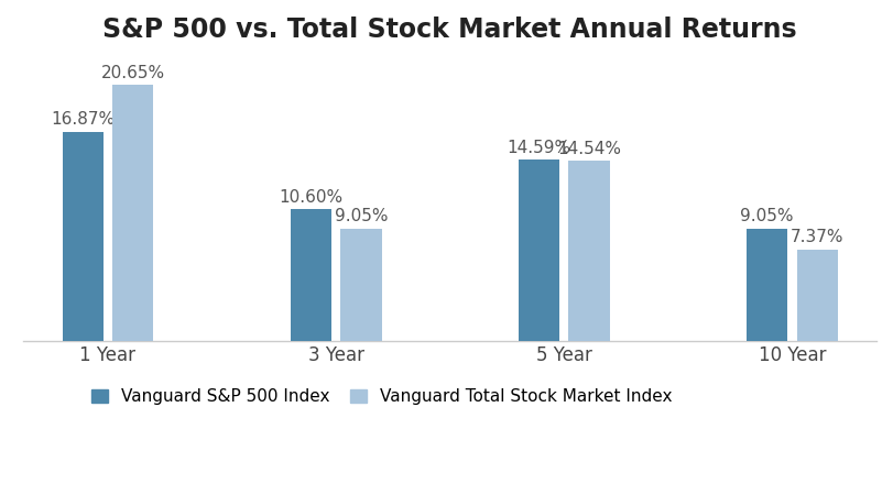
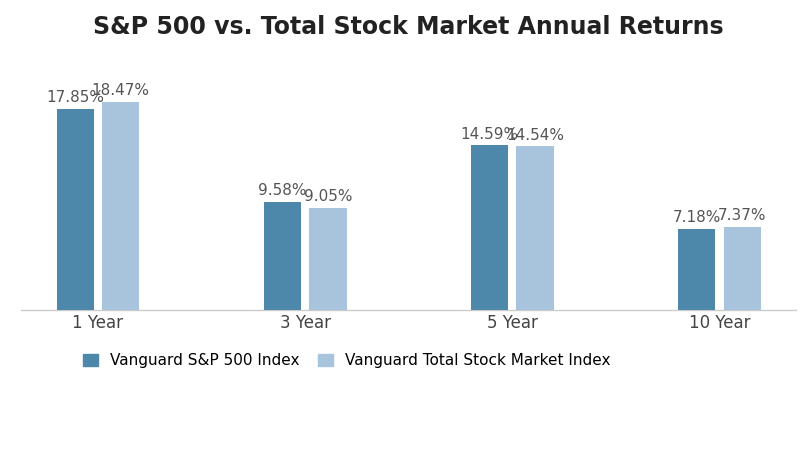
Vanguard S&P 500 Index/1 Year: 16.87% -> 17.85%
Vanguard Total Stock Market Index/1 Year: 20.65% -> 18.47%
Vanguard S&P 500 Index/3 Year: 10.60% -> 9.58%
Vanguard S&P 500 Index/10 Year: 9.05% -> 7.18%
